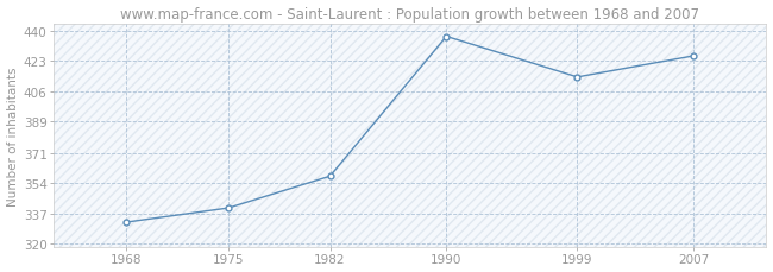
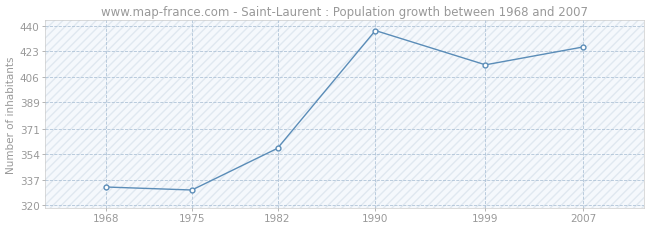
1975: 340 -> 330
